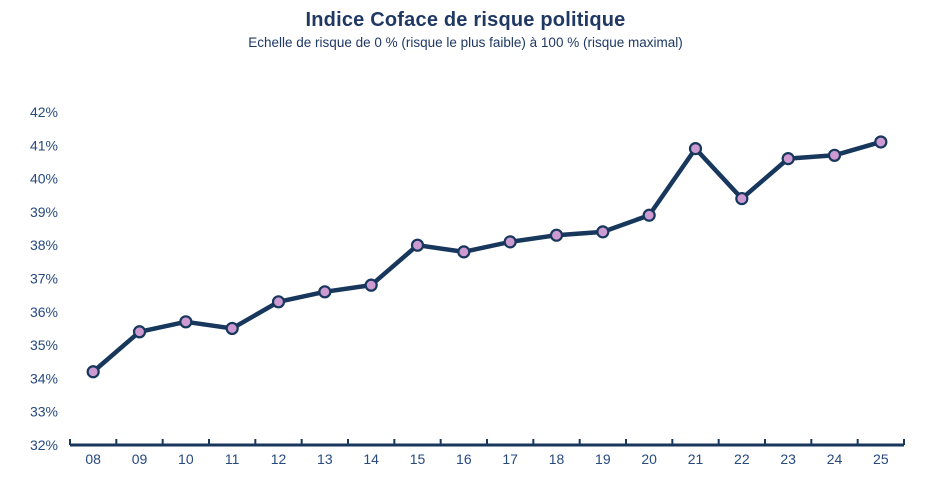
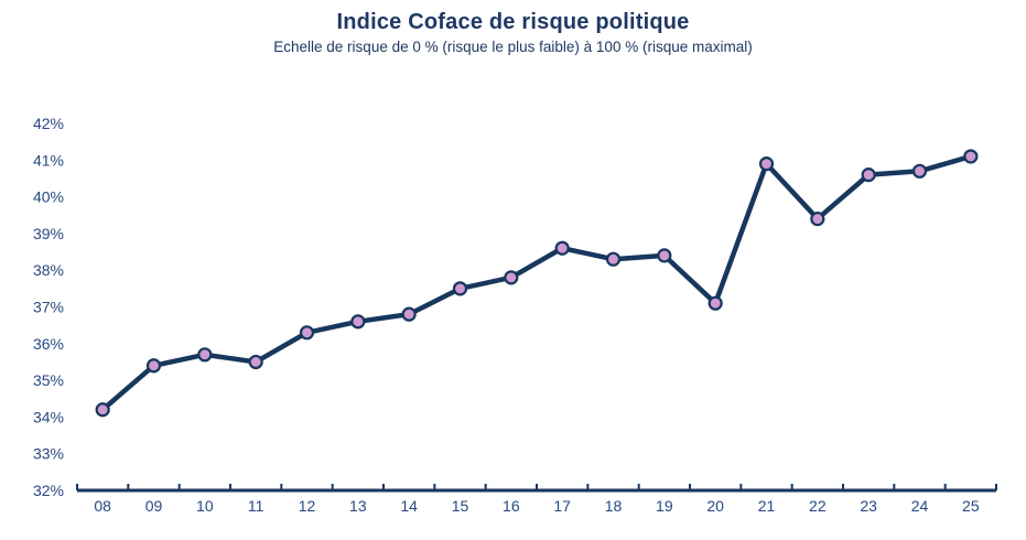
15: 38.0% -> 37.5%
17: 38.1% -> 38.6%
20: 38.9% -> 37.1%
